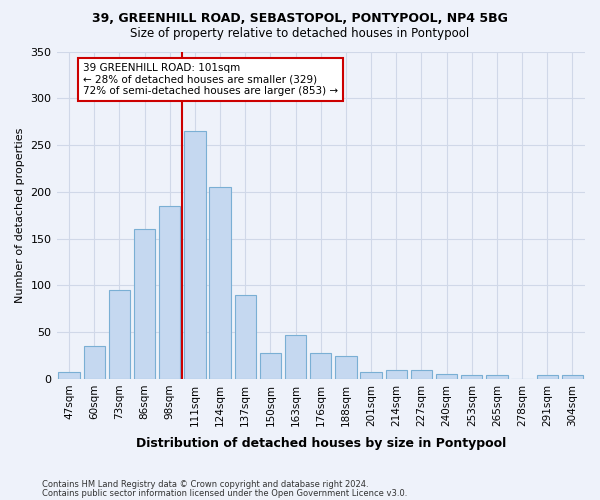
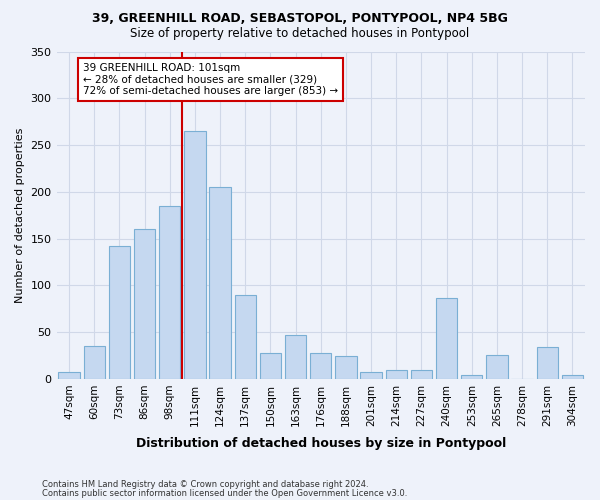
73sqm: 95 -> 142
240sqm: 5 -> 86
265sqm: 4 -> 26
291sqm: 4 -> 34
